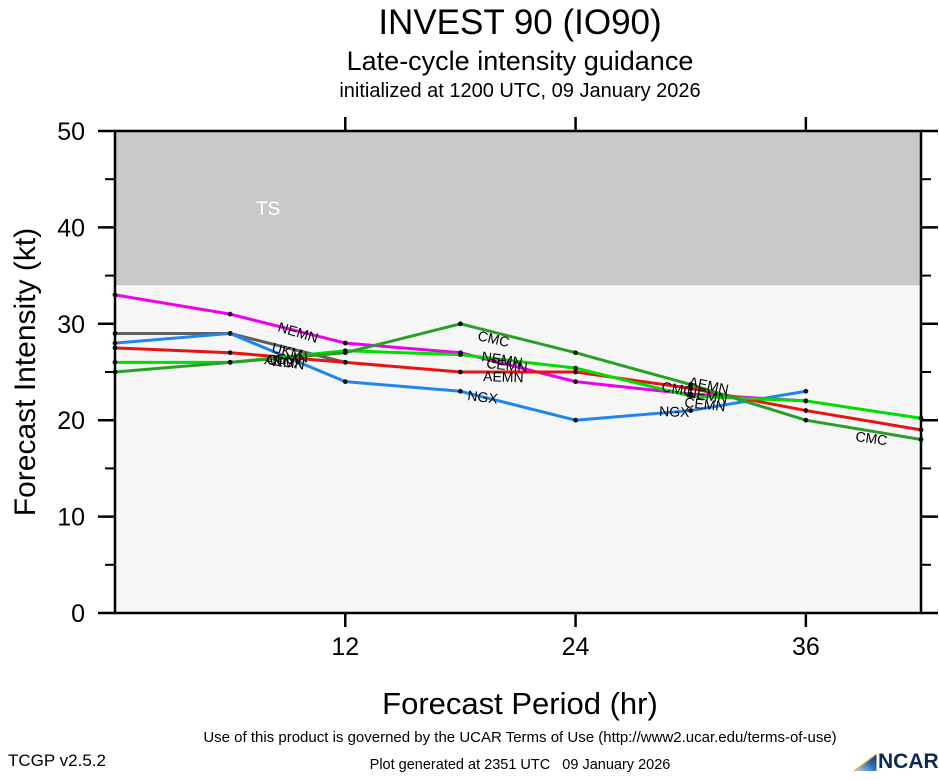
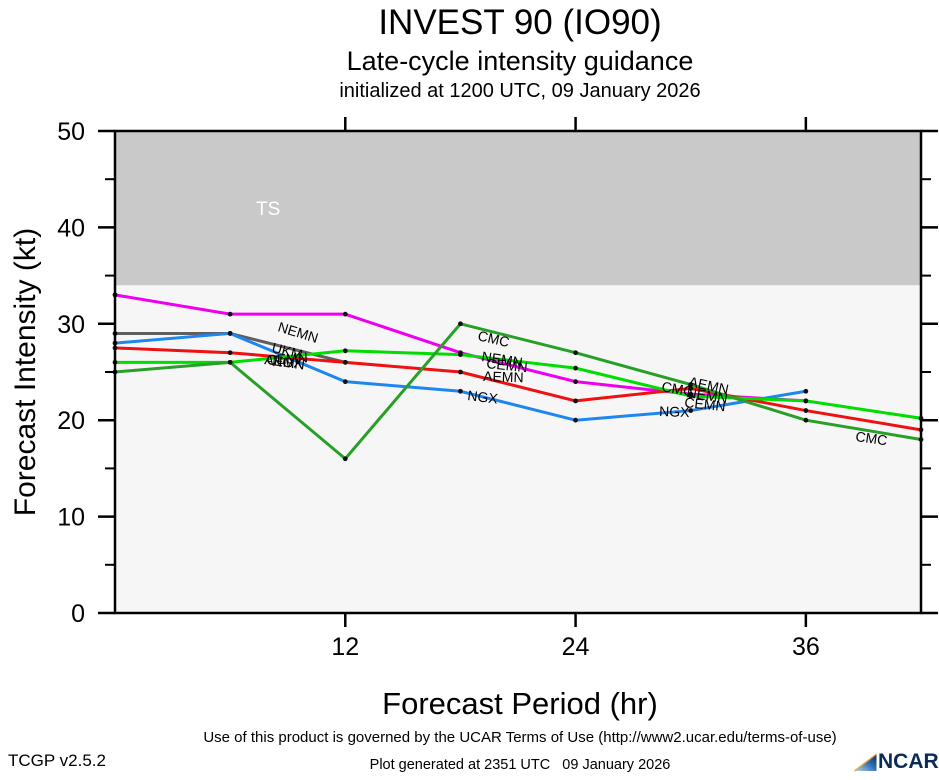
NEMN/12: 28 -> 31
CMC/12: 27 -> 16
AEMN/24: 25 -> 22
